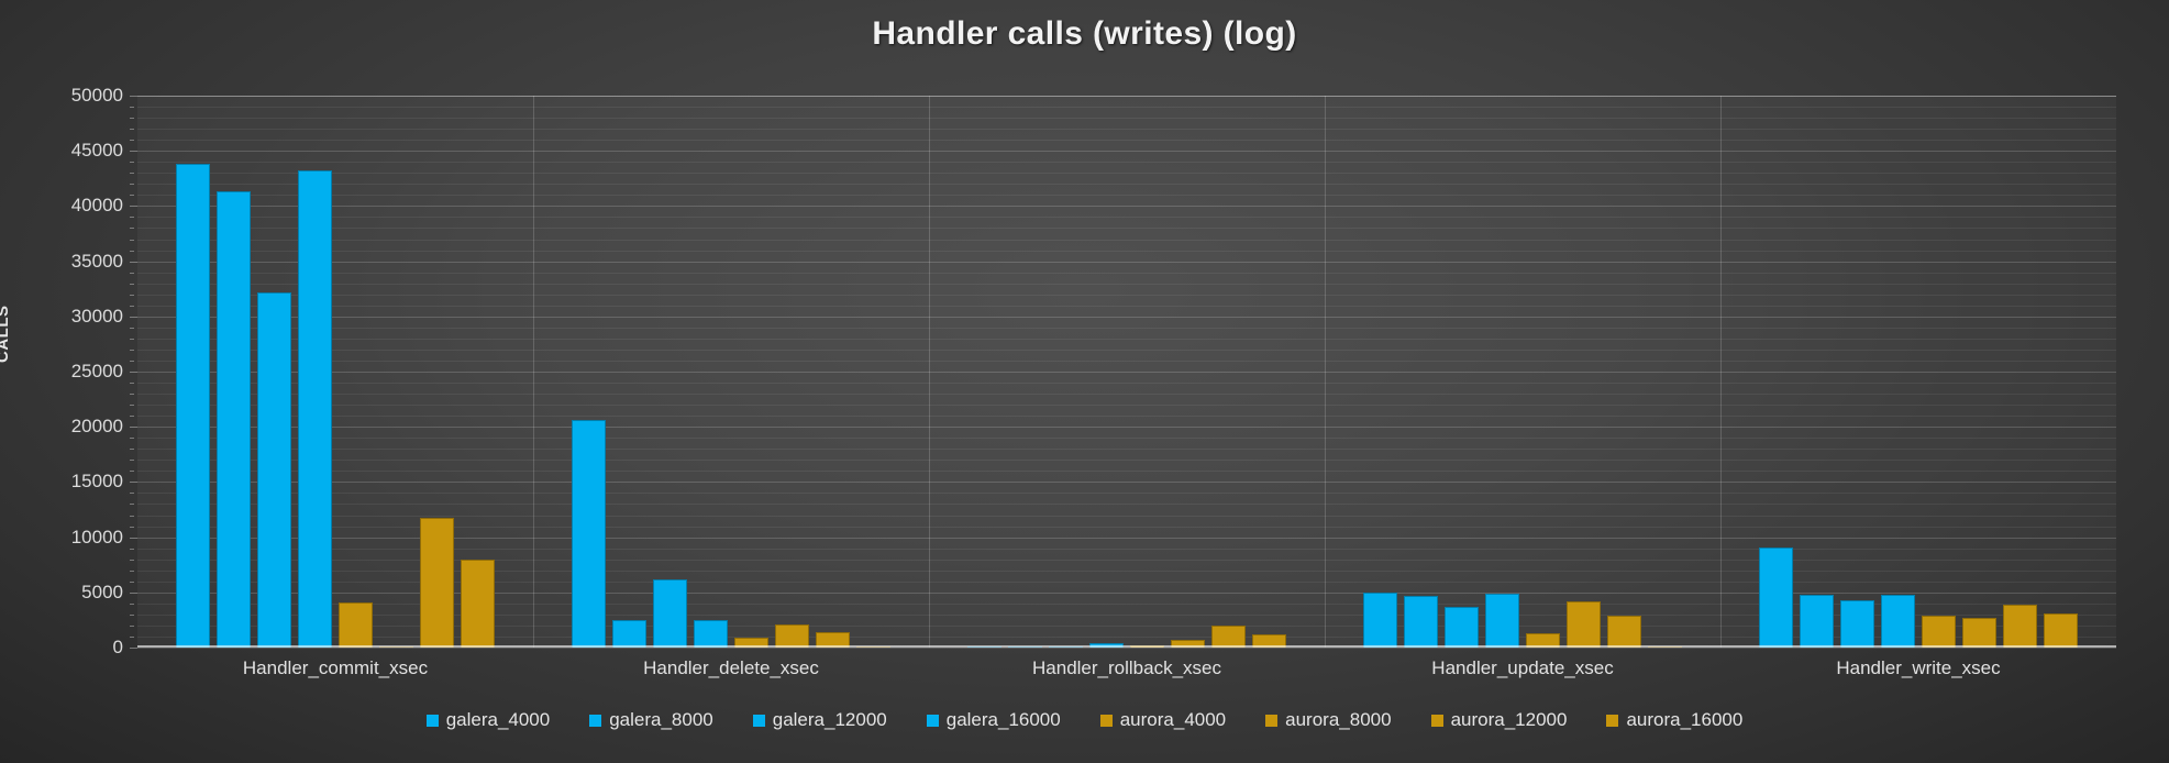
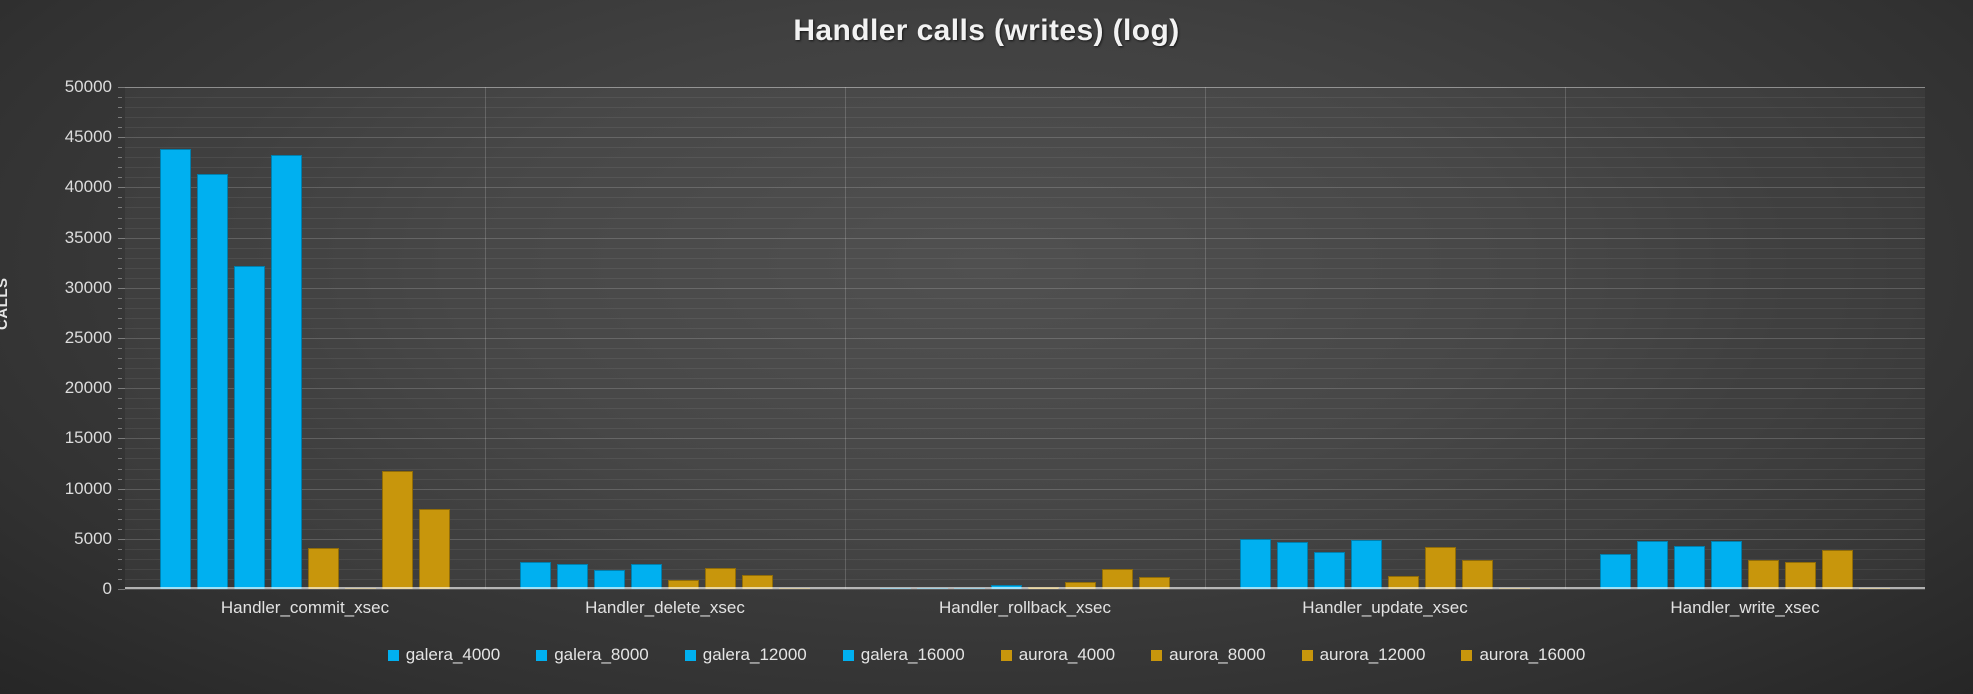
galera_4000/Handler_delete_xsec: 20600 -> 2700
galera_12000/Handler_delete_xsec: 6200 -> 1900
galera_4000/Handler_write_xsec: 9100 -> 3500
aurora_16000/Handler_write_xsec: 3100 -> 100
